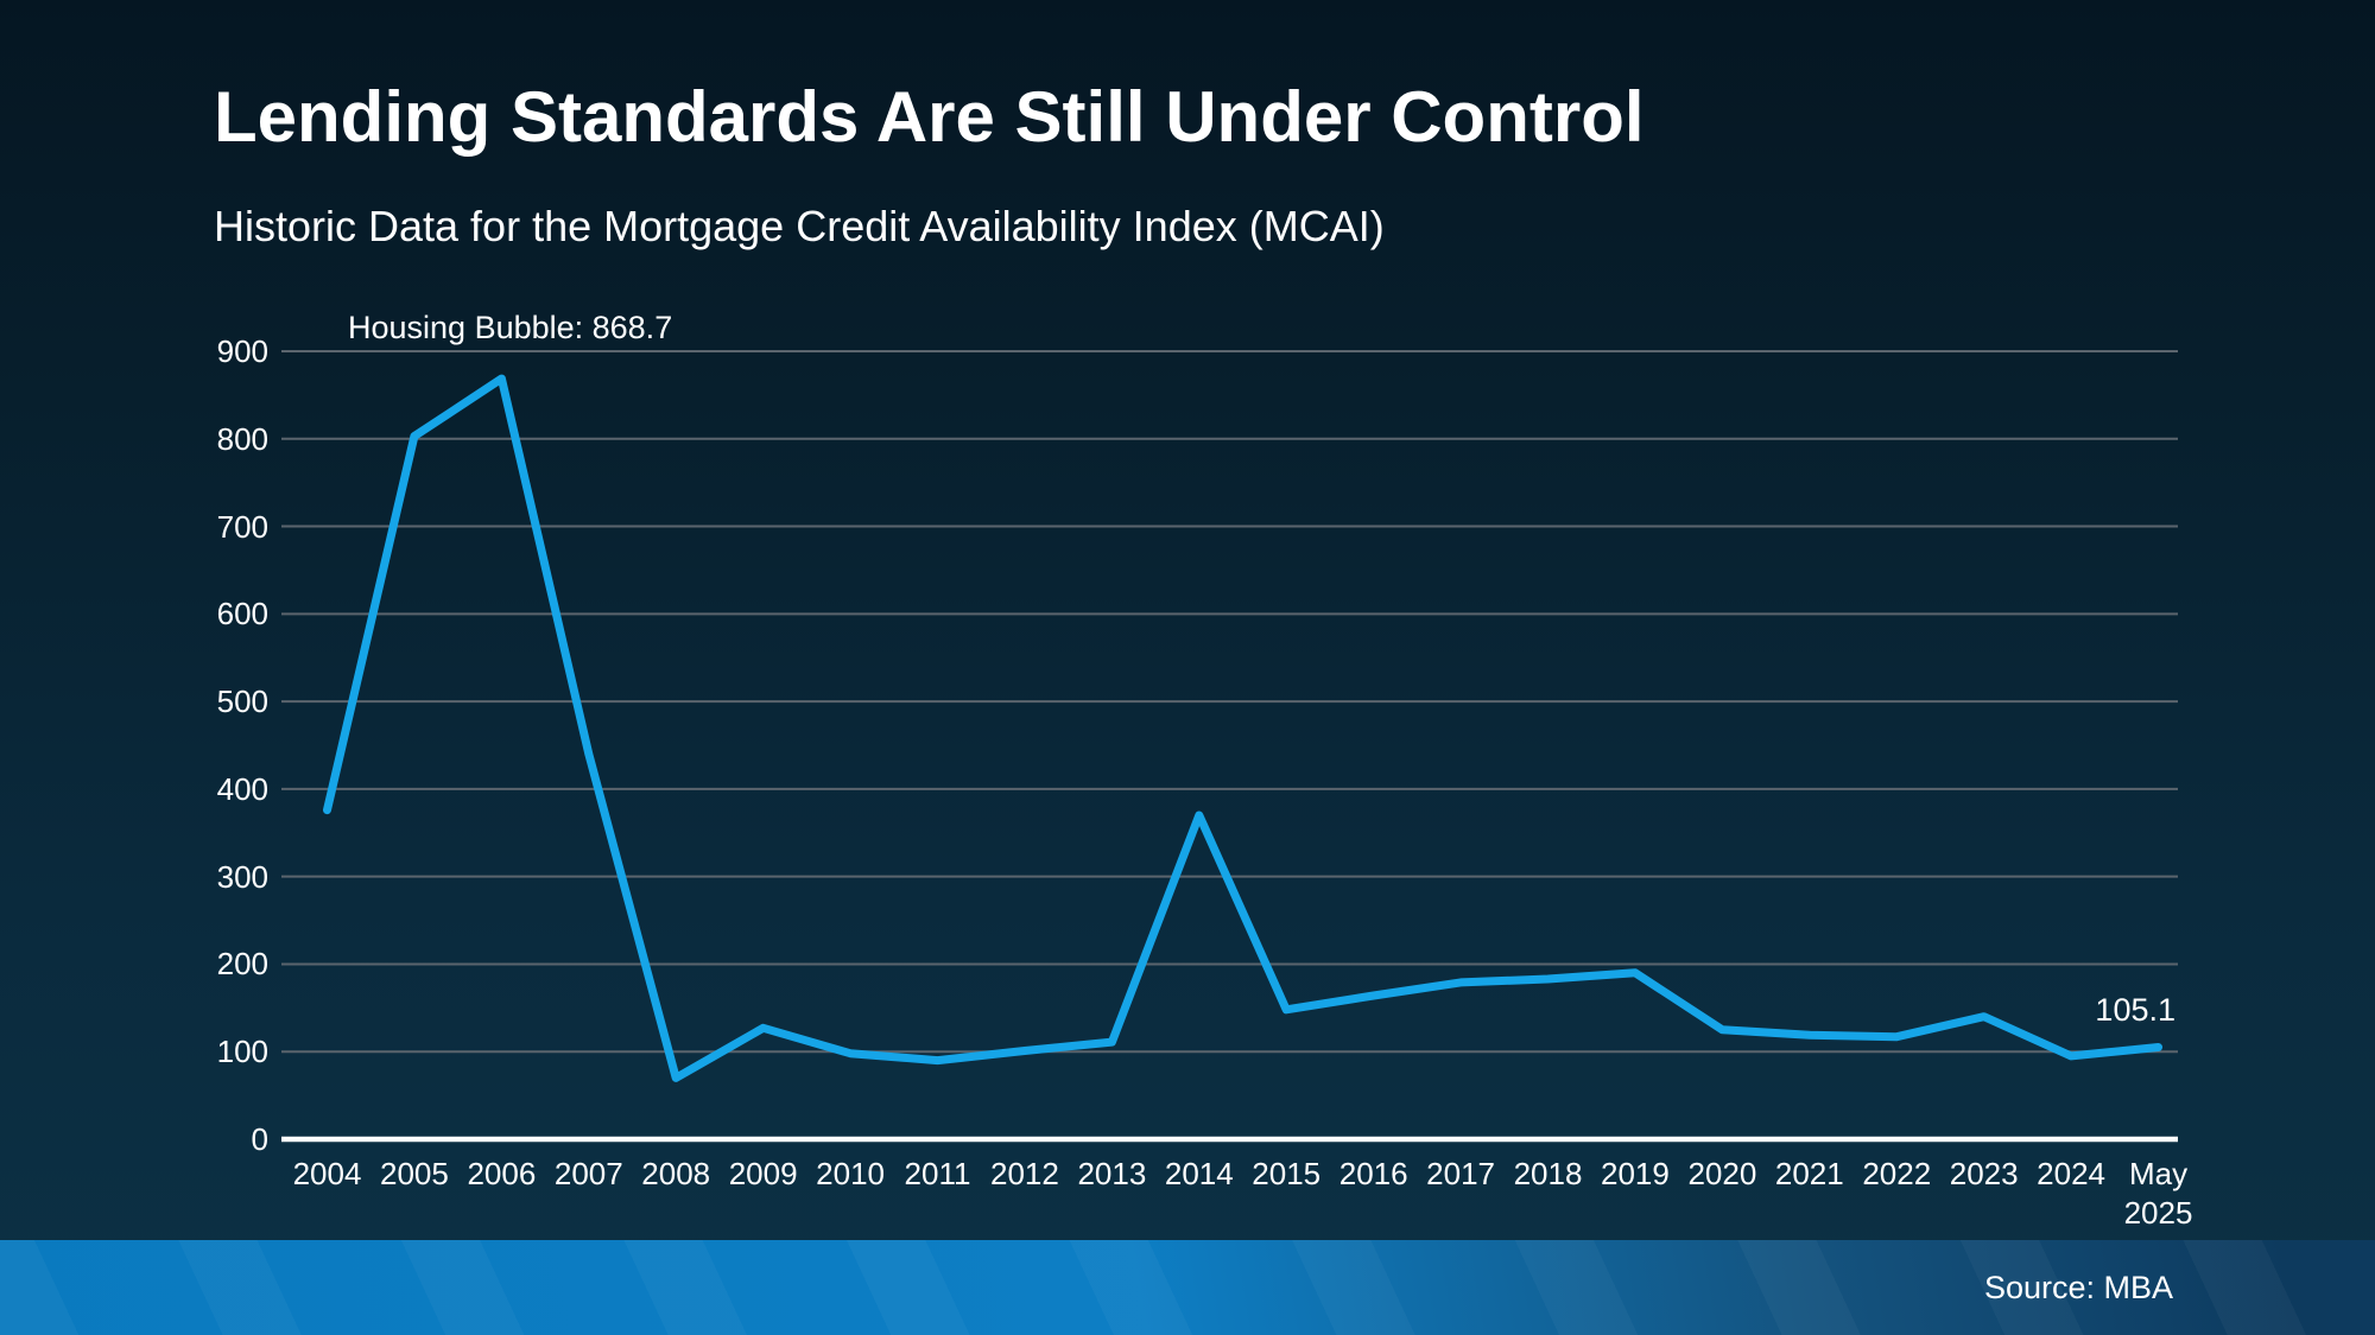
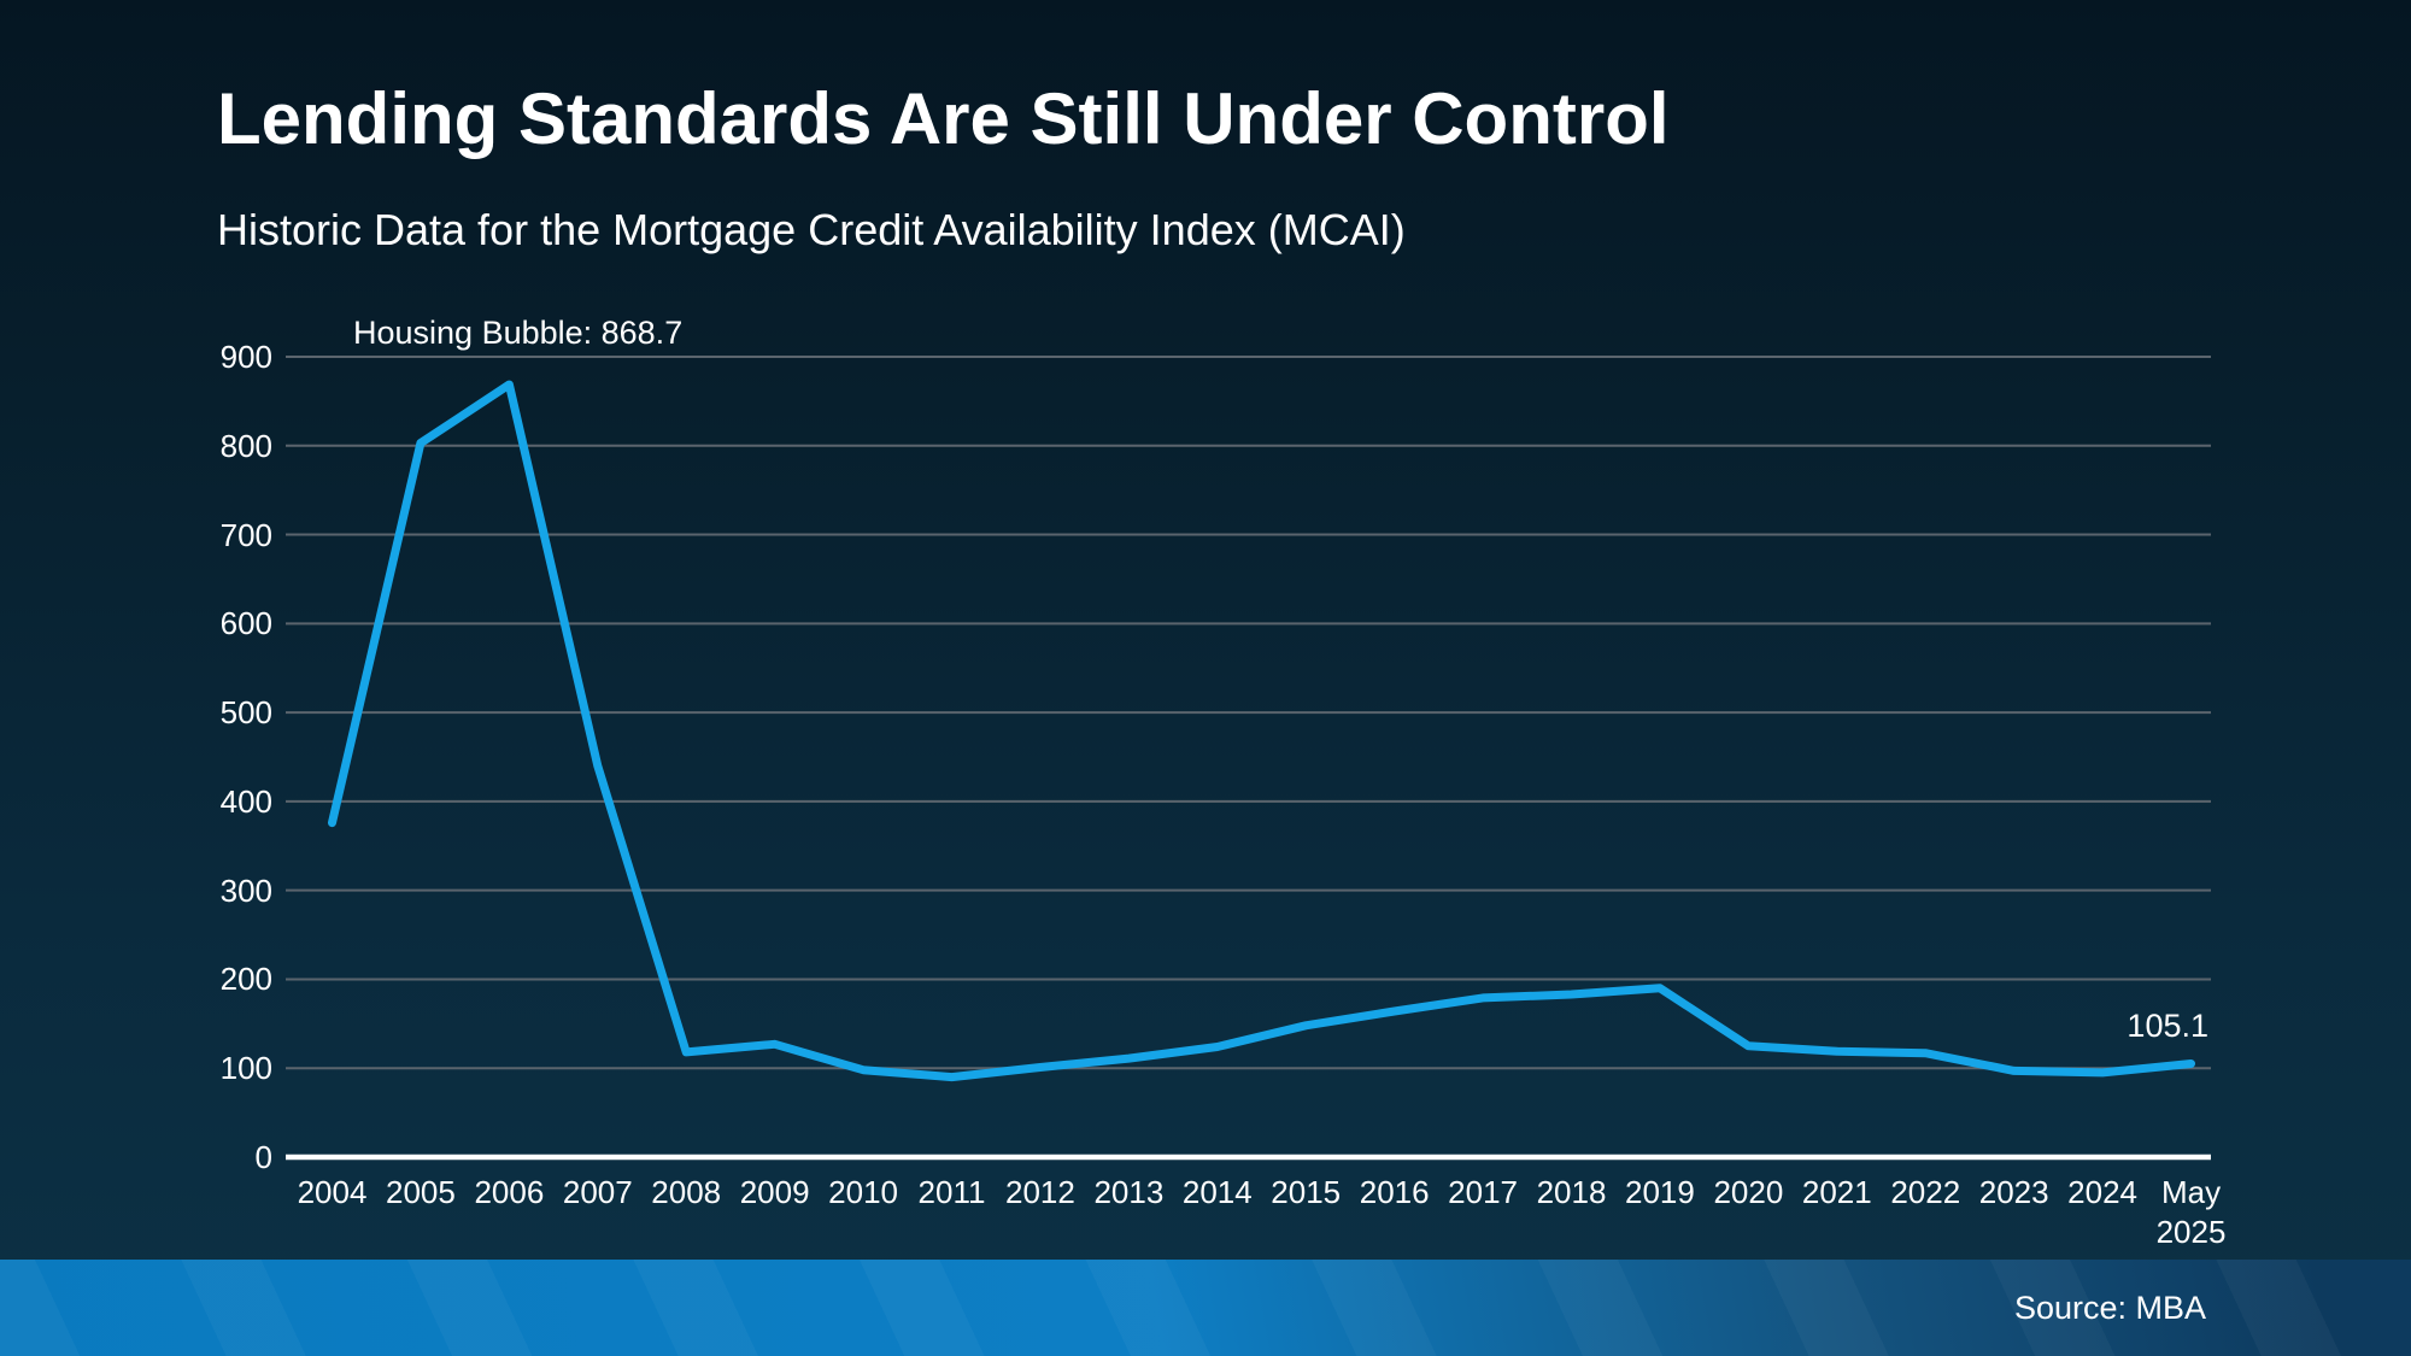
2008: 70 -> 120
2014: 370 -> 120
2023: 140 -> 100
